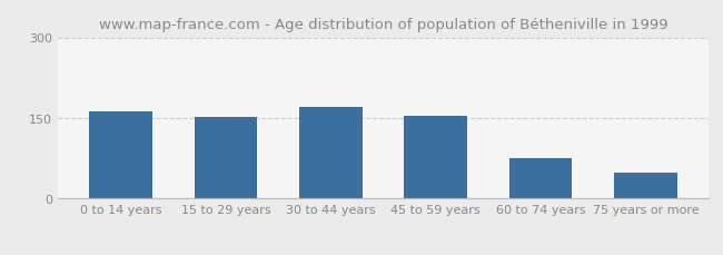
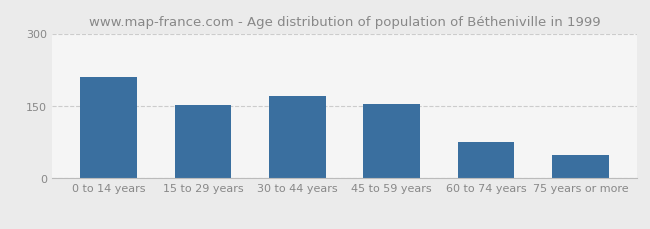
0 to 14 years: 163 -> 210
